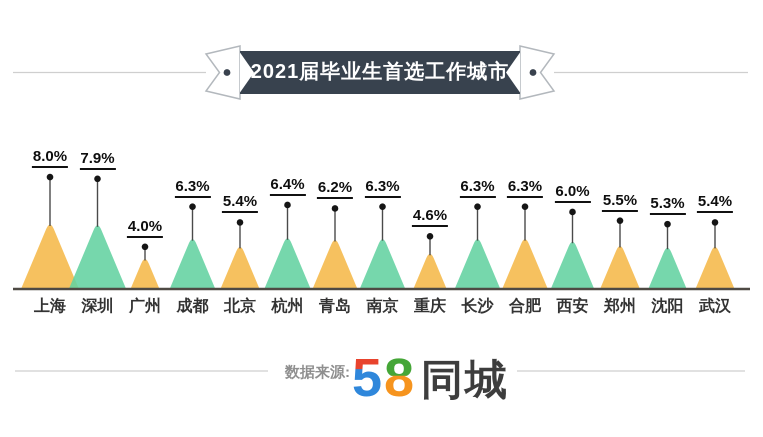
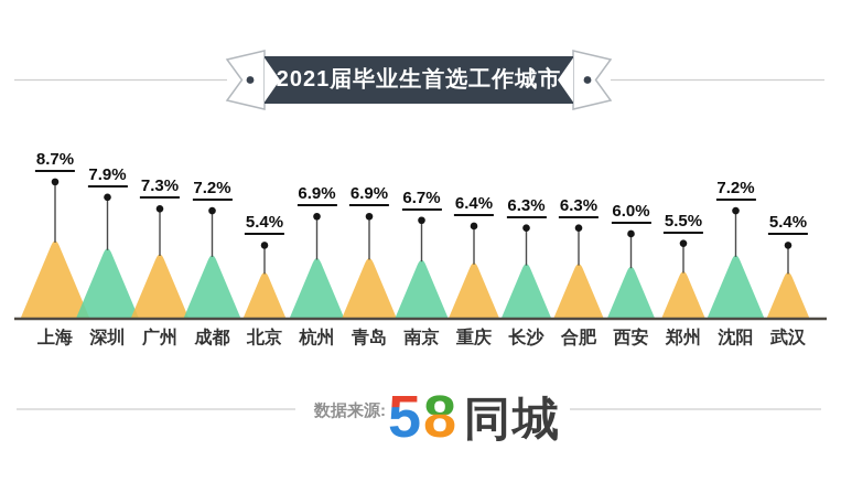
上海: 8.0% -> 8.7%
广州: 4.0% -> 7.3%
成都: 6.3% -> 7.2%
杭州: 6.4% -> 6.9%
青岛: 6.2% -> 6.9%
南京: 6.3% -> 6.7%
重庆: 4.6% -> 6.4%
沈阳: 5.3% -> 7.2%
